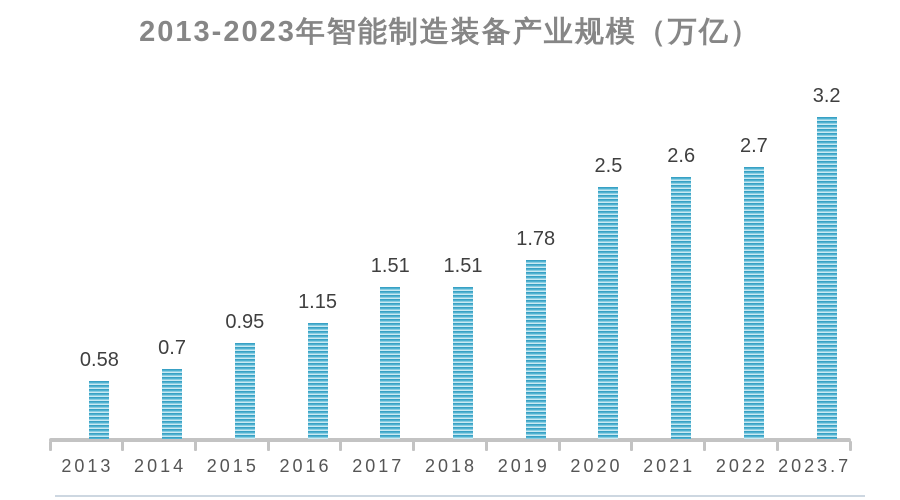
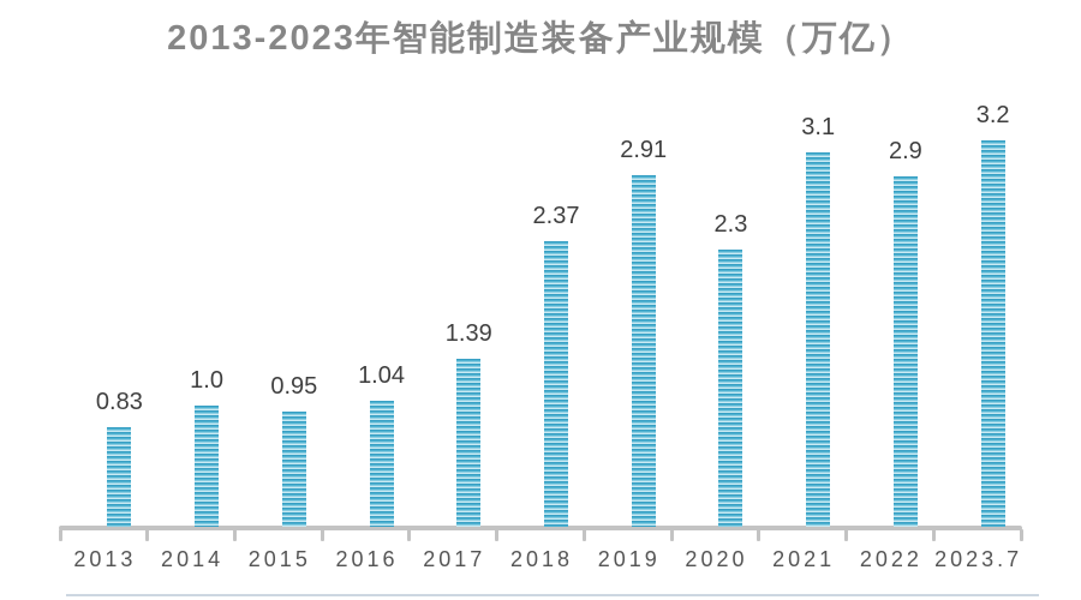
2013: 0.58 -> 0.83
2014: 0.7 -> 1.0
2016: 1.15 -> 1.04
2017: 1.51 -> 1.39
2018: 1.51 -> 2.37
2019: 1.78 -> 2.91
2020: 2.5 -> 2.3
2021: 2.6 -> 3.1
2022: 2.7 -> 2.9
